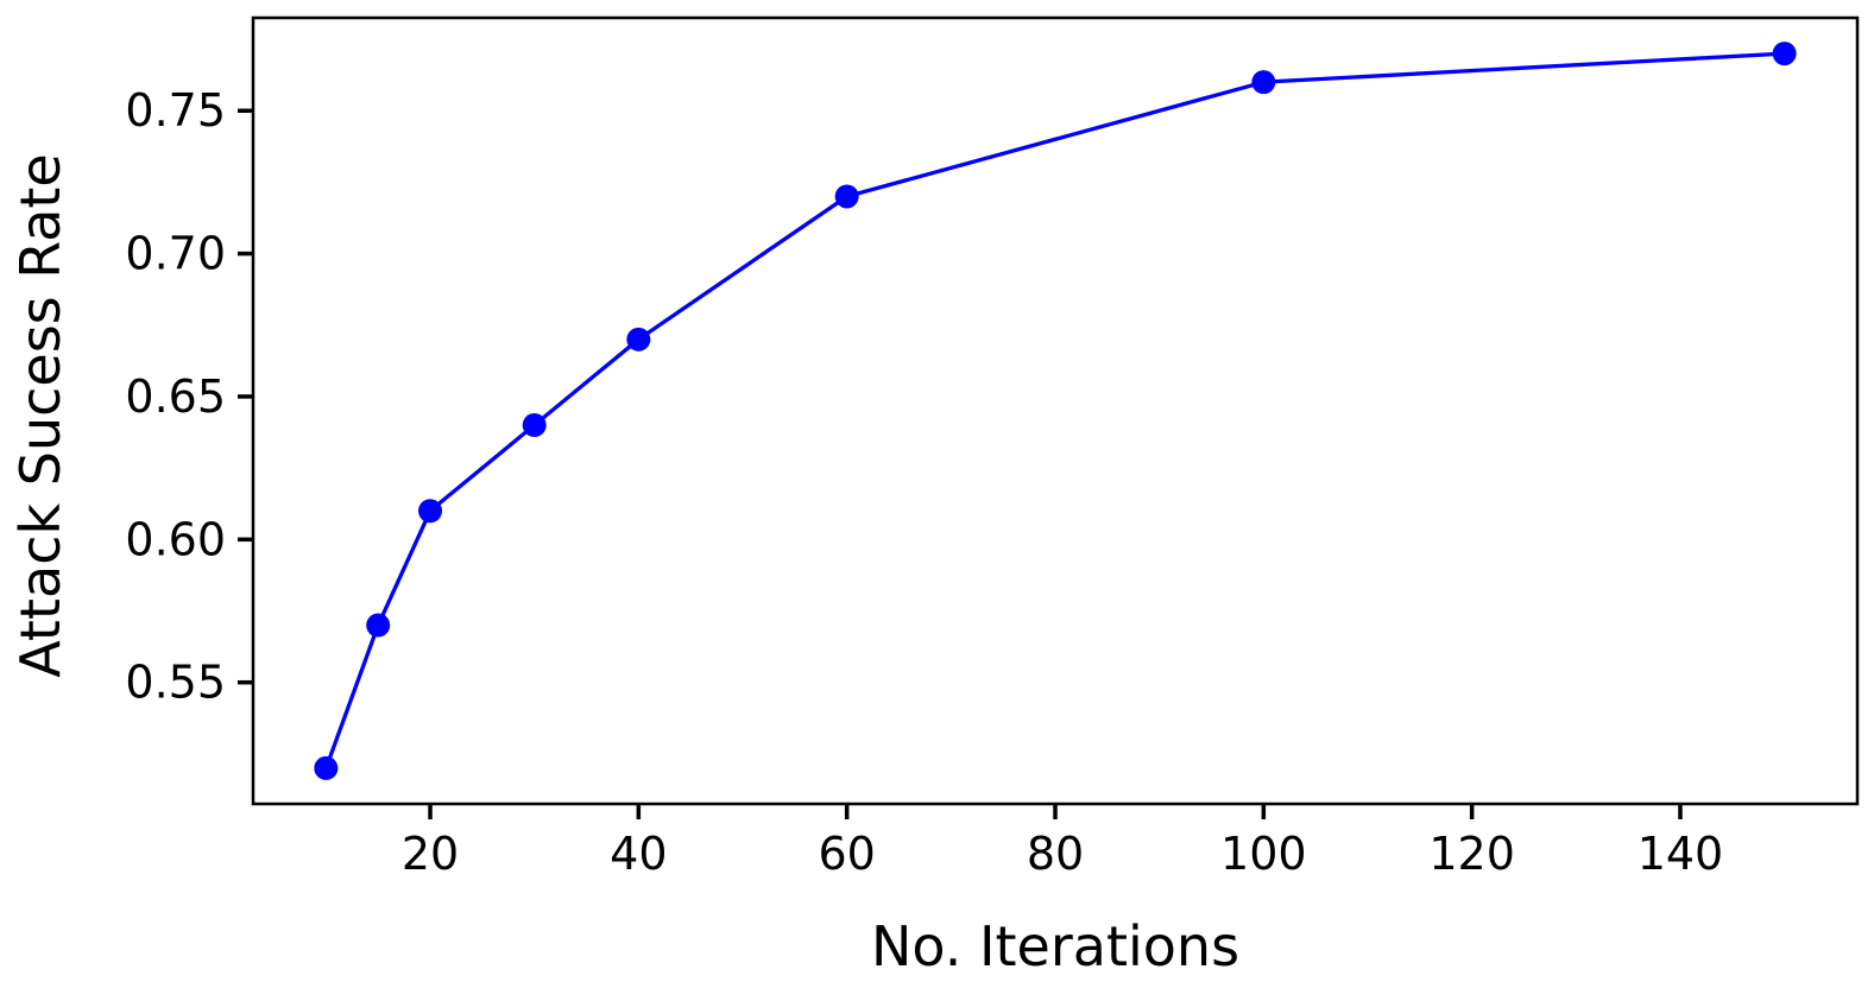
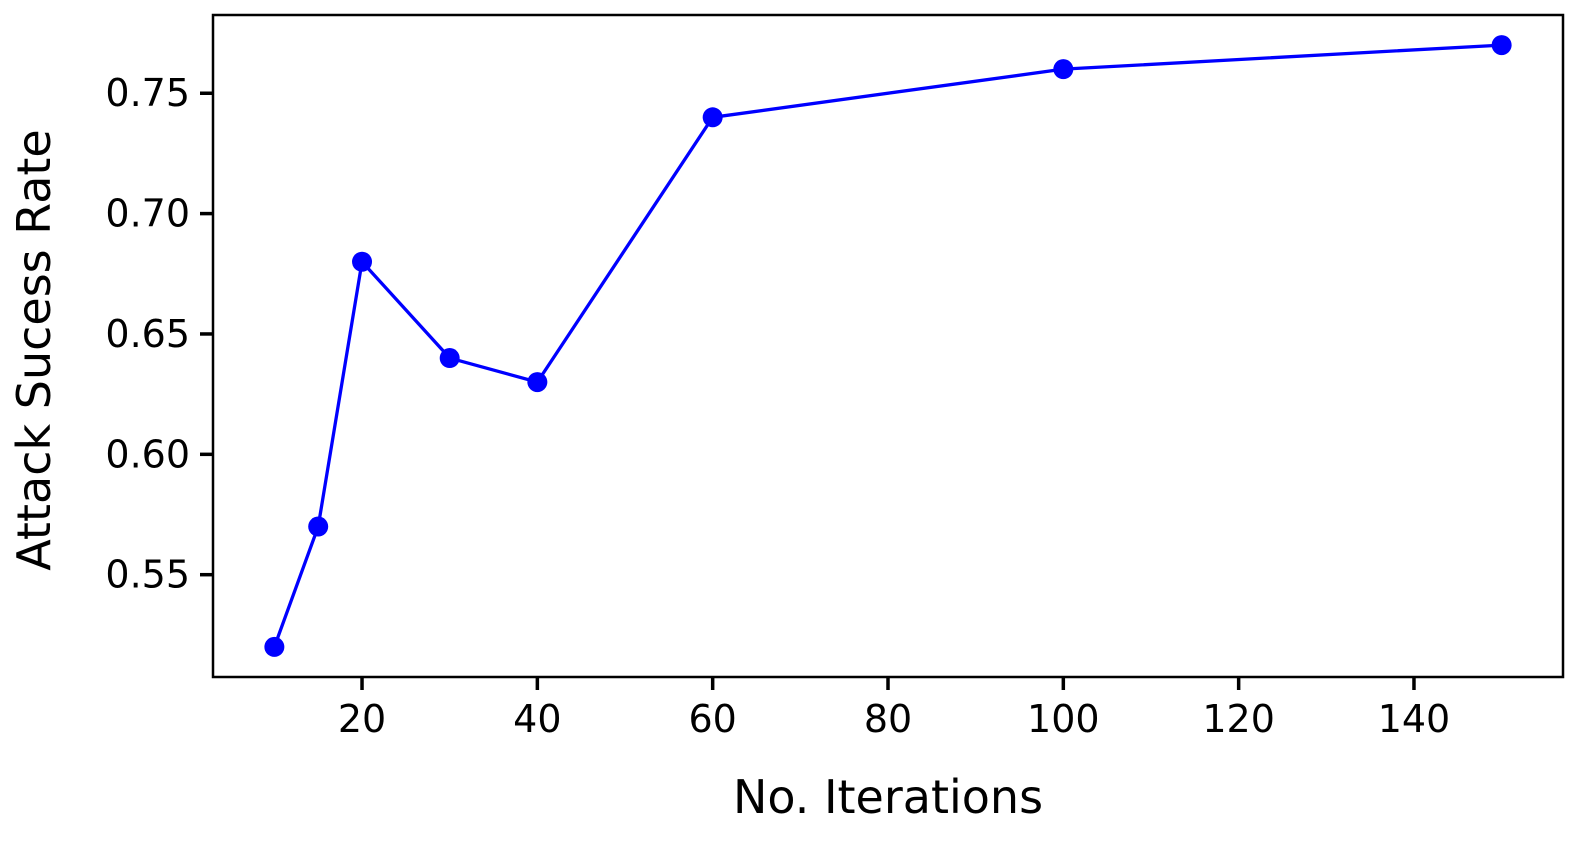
20: 0.61 -> 0.68
40: 0.67 -> 0.63
60: 0.72 -> 0.74
